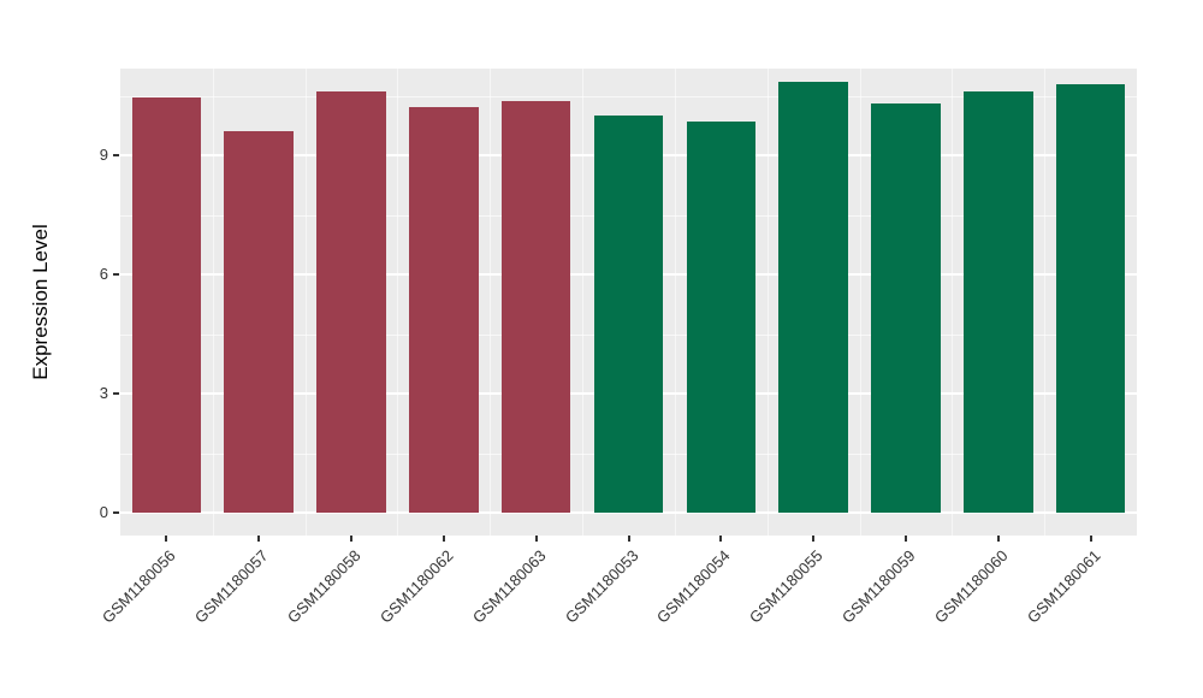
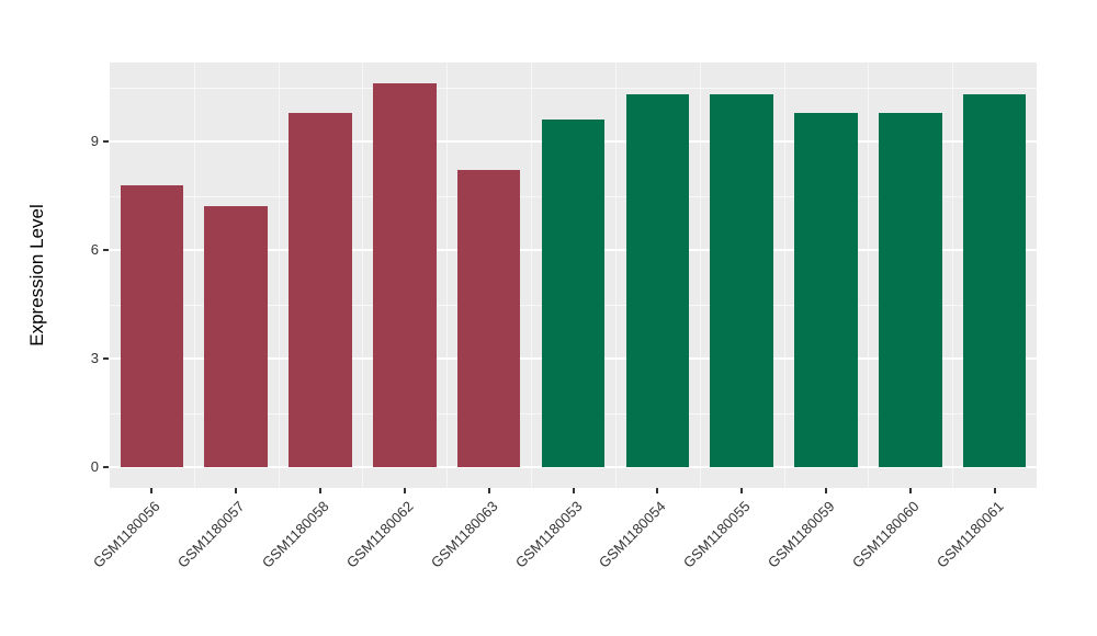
GSM1180056: 10.4 -> 7.8
GSM1180057: 9.6 -> 7.2
GSM1180058: 10.6 -> 9.8
GSM1180062: 10.2 -> 10.6
GSM1180063: 10.3 -> 8.2
GSM1180053: 10.0 -> 9.6
GSM1180054: 9.8 -> 10.3
GSM1180055: 10.8 -> 10.3
GSM1180059: 10.3 -> 9.8
GSM1180060: 10.6 -> 9.8
GSM1180061: 10.8 -> 10.3
